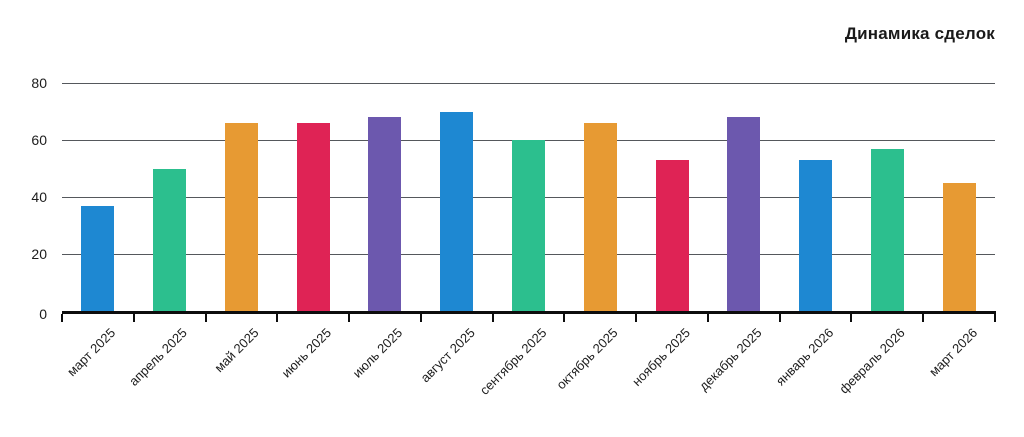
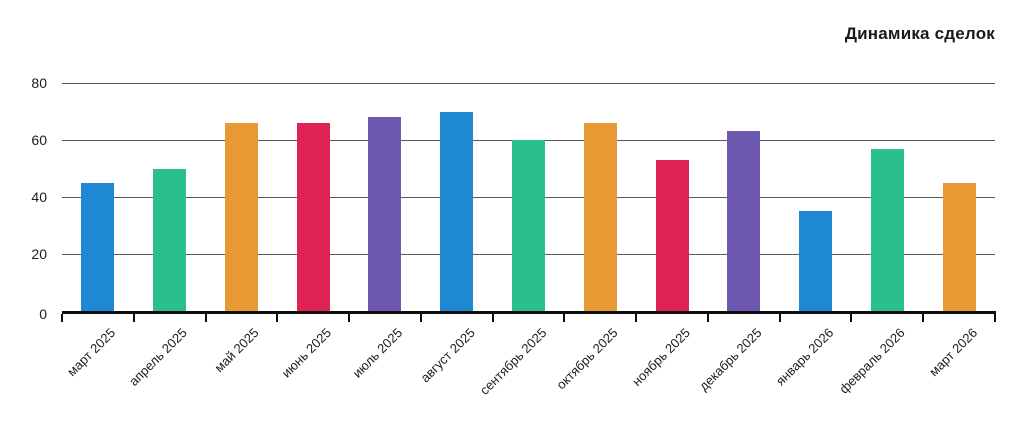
март 2025: 37 -> 45
декабрь 2025: 68 -> 63
январь 2026: 53 -> 35
